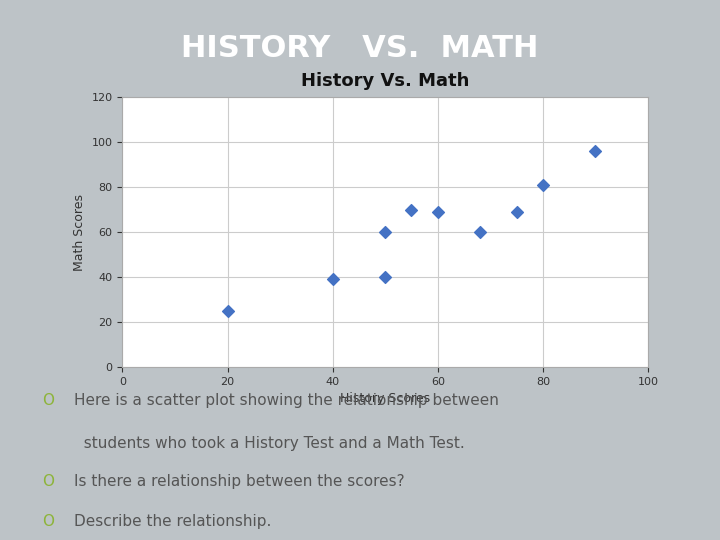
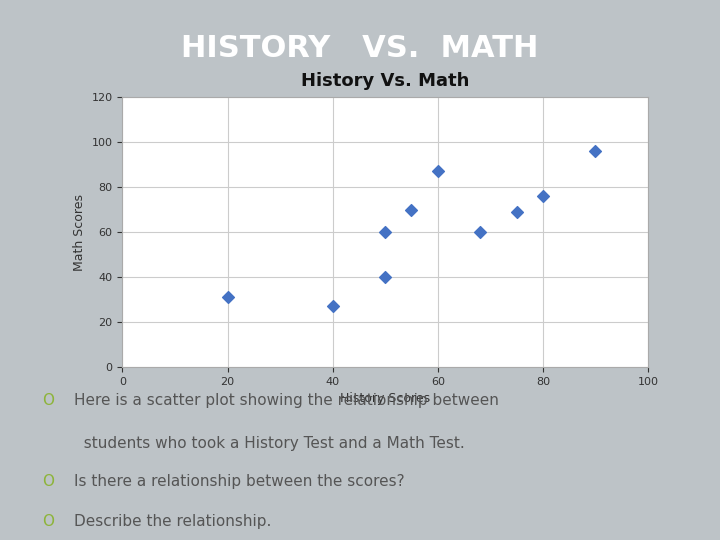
20: 25 -> 31
40: 39 -> 27
60: 69 -> 87
80: 81 -> 76
